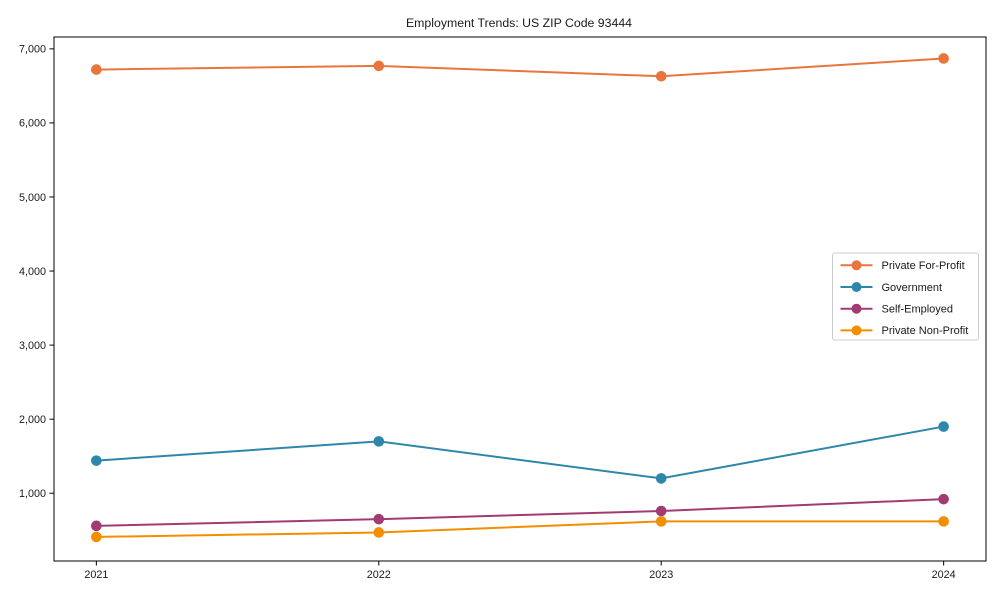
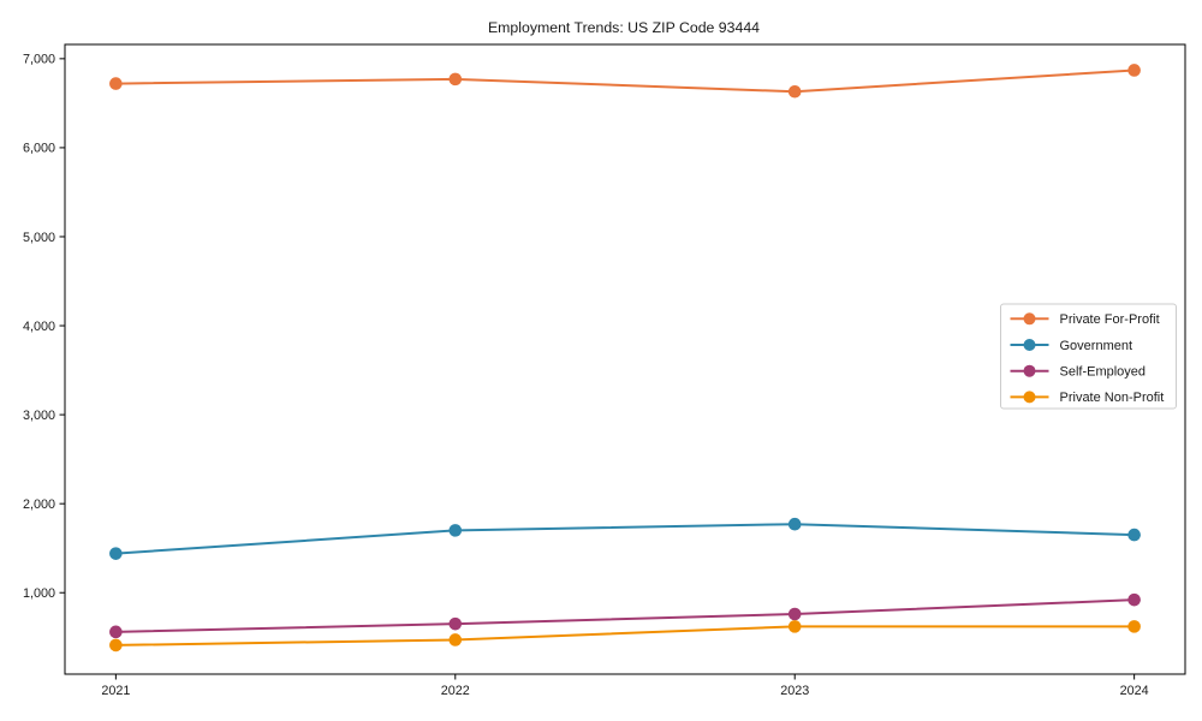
Government/2023: 1200 -> 1800
Government/2024: 1900 -> 1600
